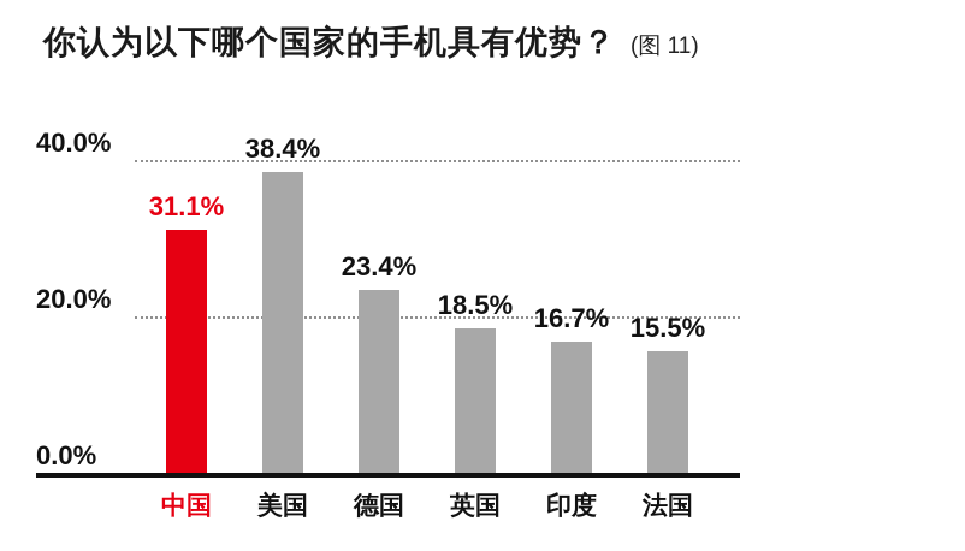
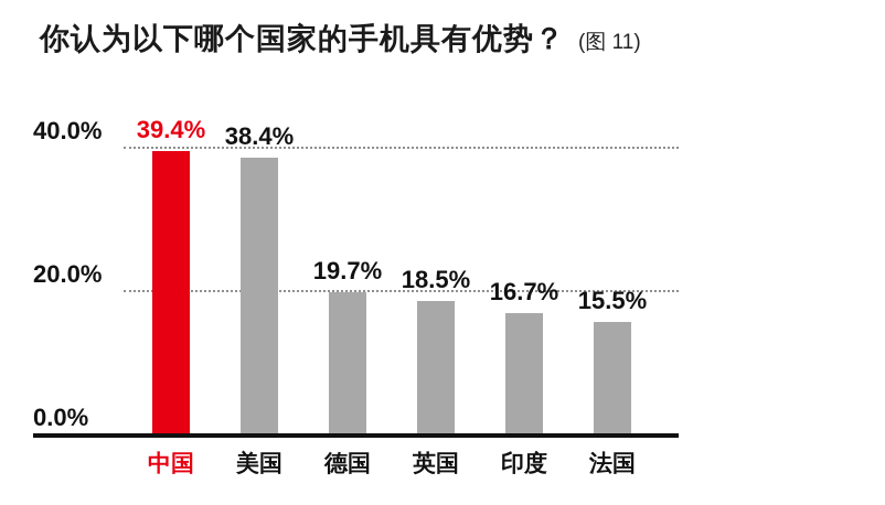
中国: 31.1% -> 39.4%
德国: 23.4% -> 19.7%
